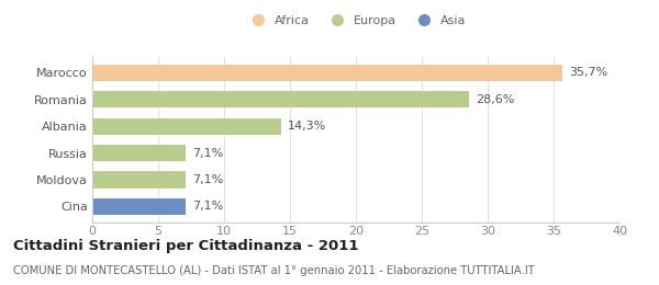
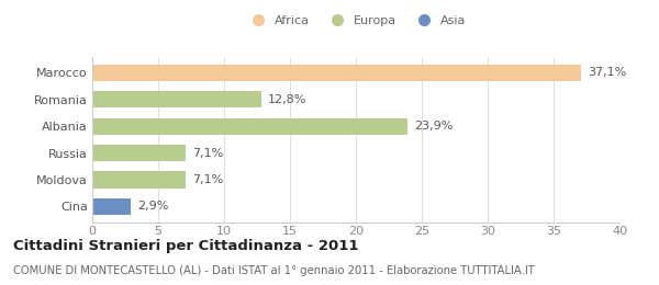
Marocco: 35,7% -> 37,1%
Romania: 28,6% -> 12,8%
Albania: 14,3% -> 23,9%
Cina: 7,1% -> 2,9%
